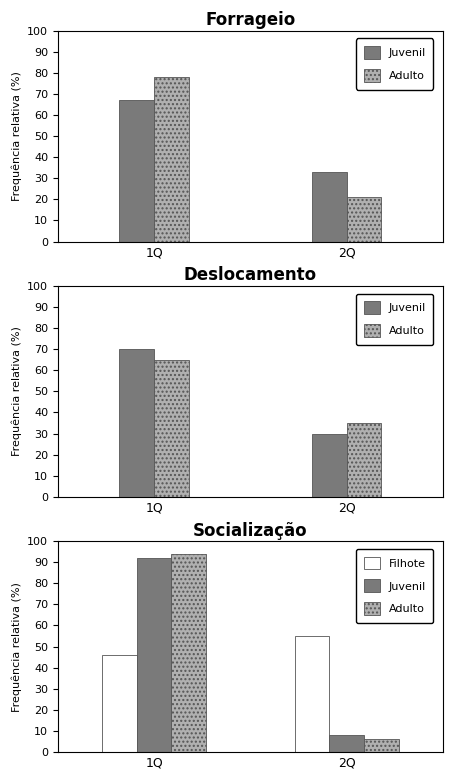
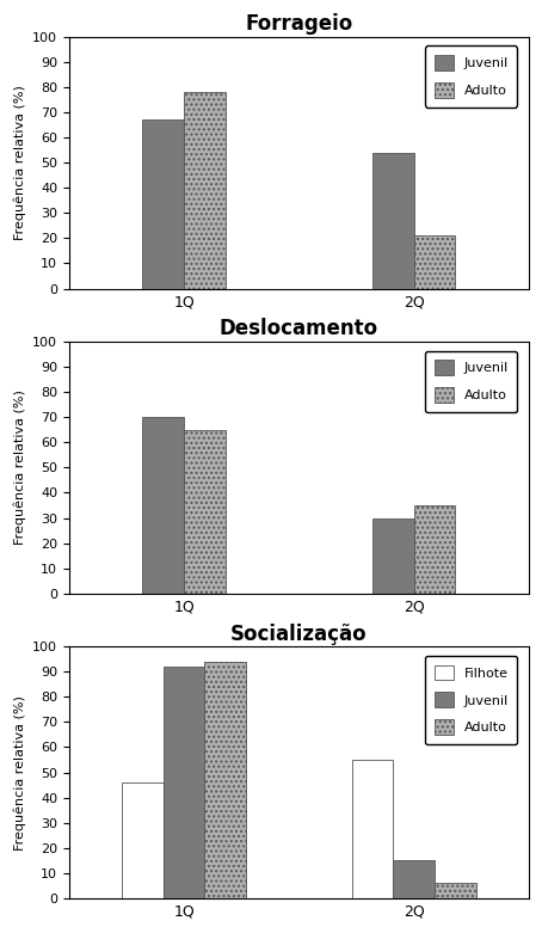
Forrageio/Juvenil/2Q: 33 -> 54
Socialização/Juvenil/2Q: 8 -> 15
